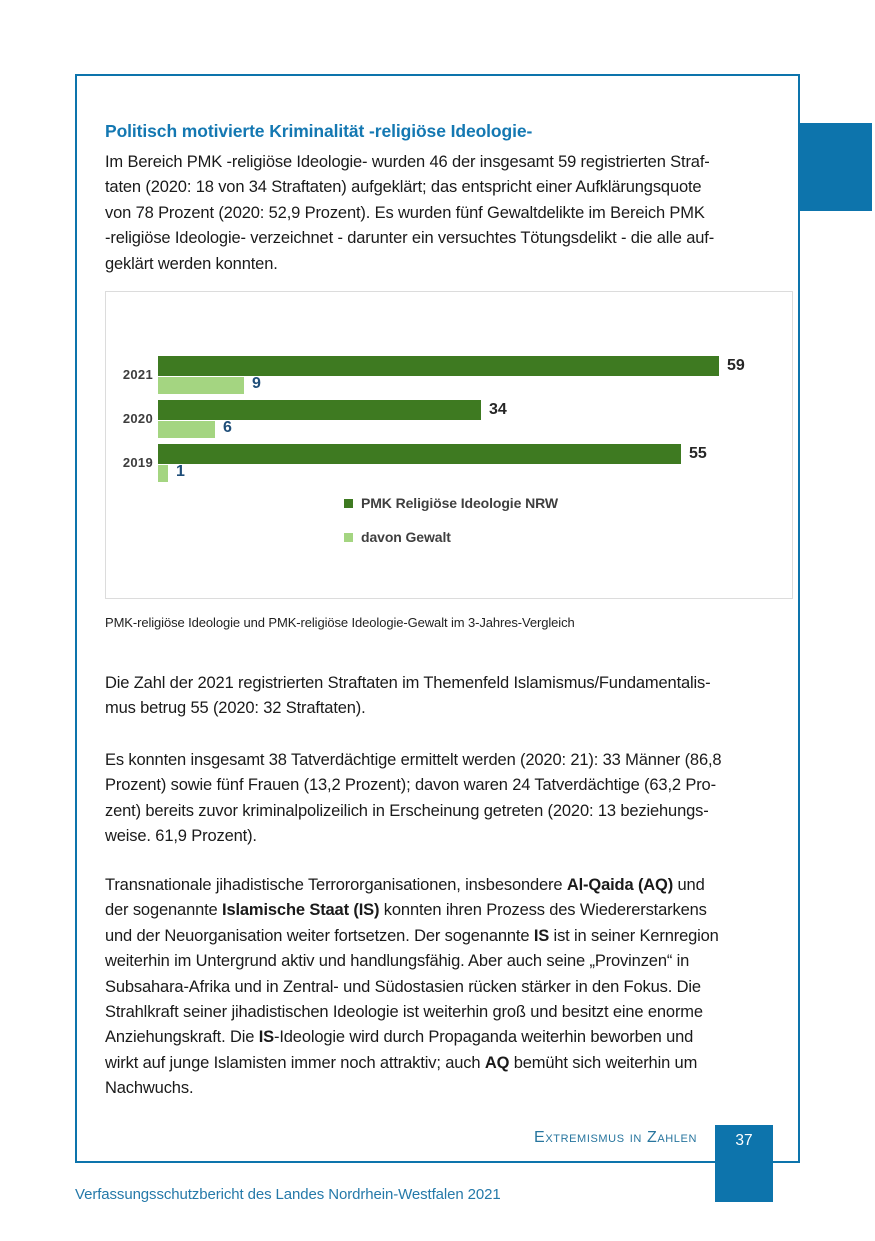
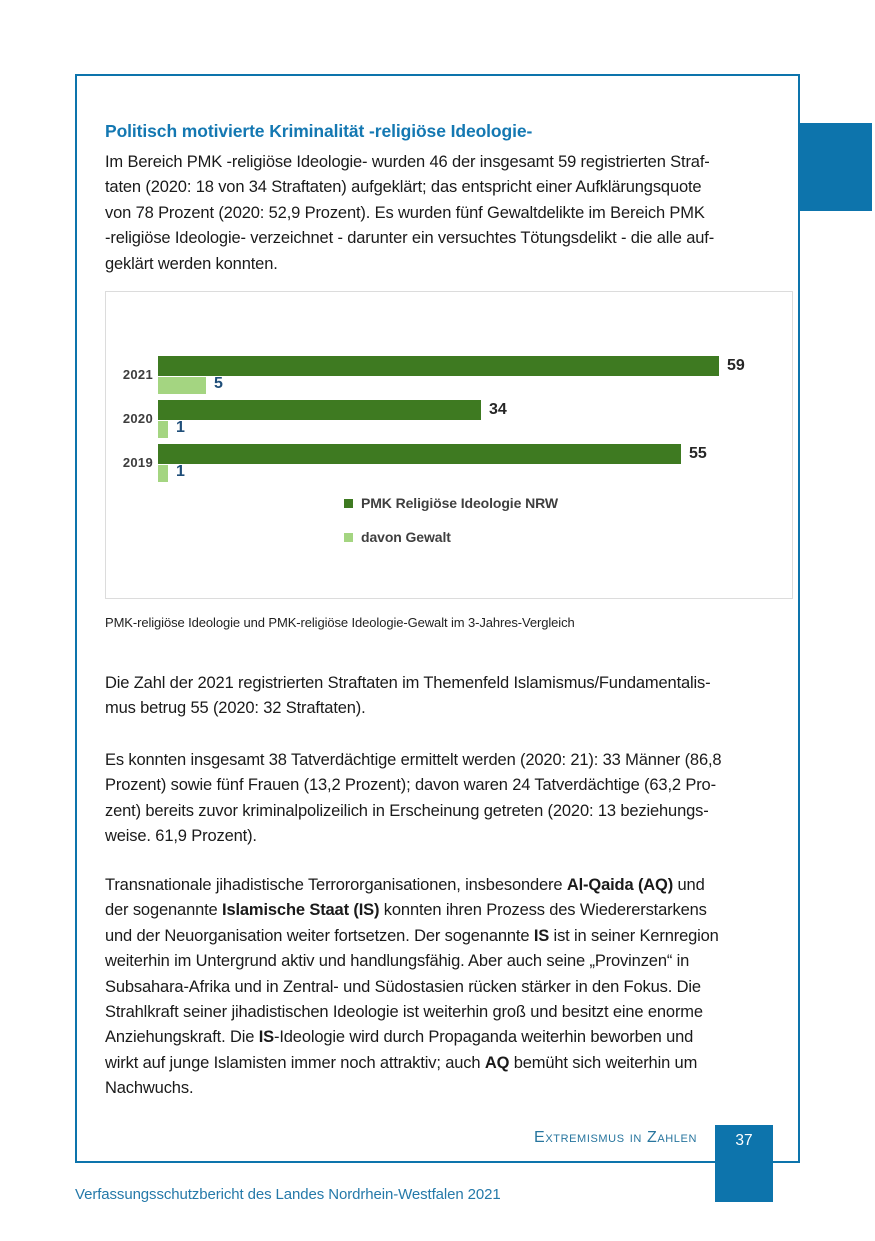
davon Gewalt/2021: 9 -> 5
davon Gewalt/2020: 6 -> 1
